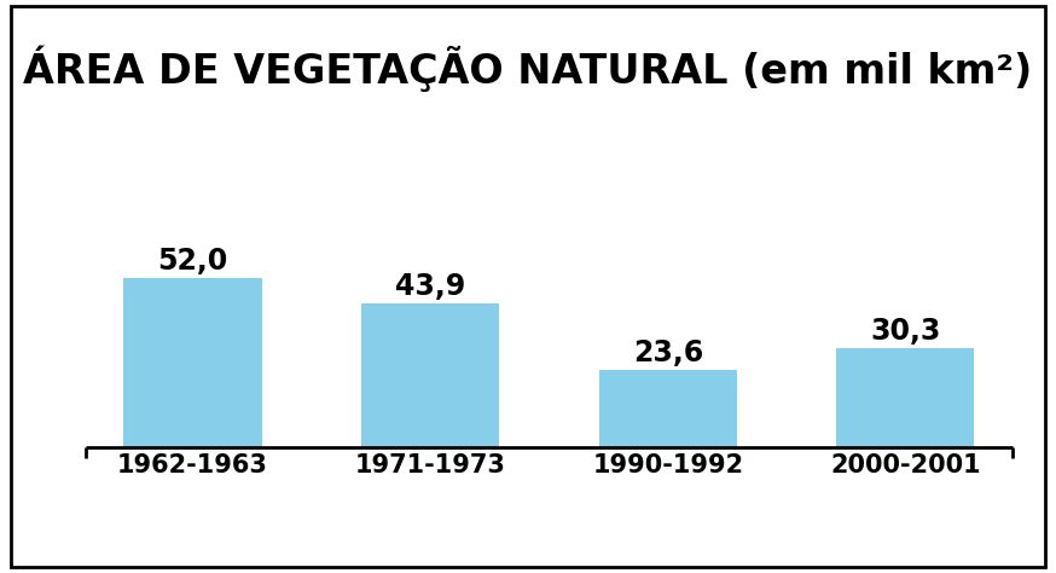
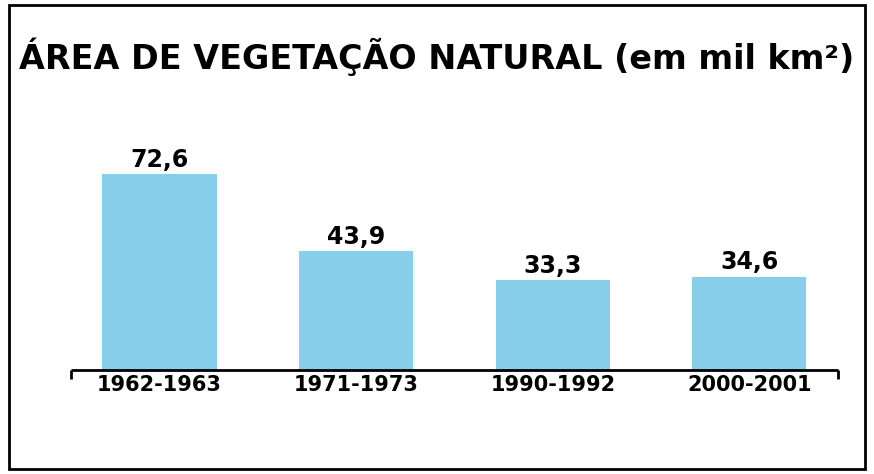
1962-1963: 52,0 -> 72,6
1990-1992: 23,6 -> 33,3
2000-2001: 30,3 -> 34,6
